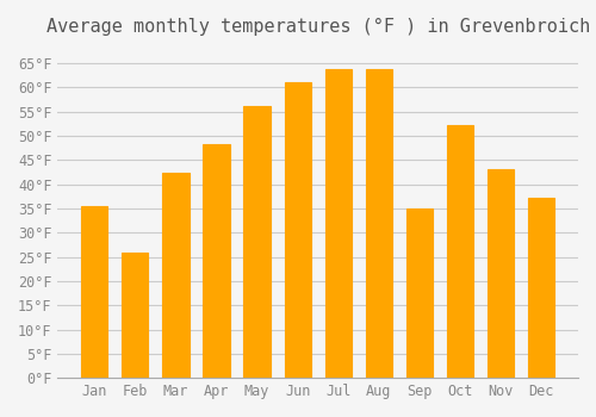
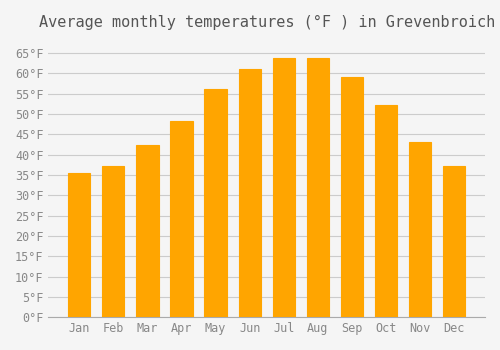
Feb: 26.0°F -> 37.2°F
Sep: 35.0°F -> 59.0°F
